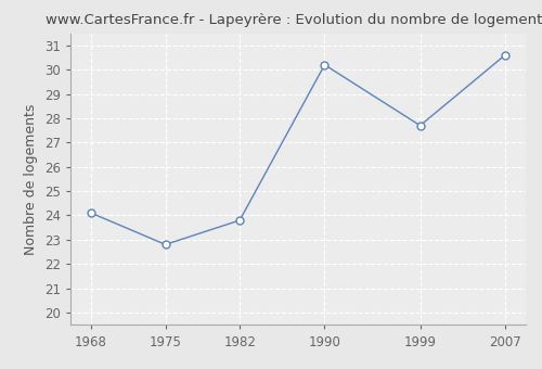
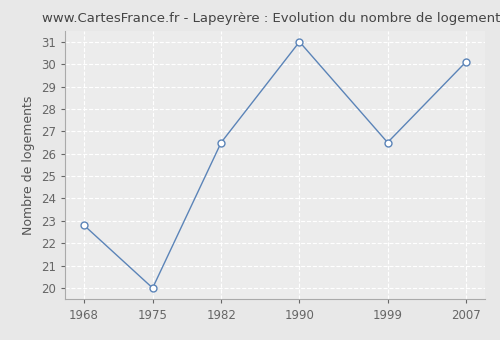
1968: 24.1 -> 22.8
1975: 22.8 -> 20.0
1982: 23.8 -> 26.5
1990: 30.2 -> 31.0
1999: 27.7 -> 26.5
2007: 30.6 -> 30.1
